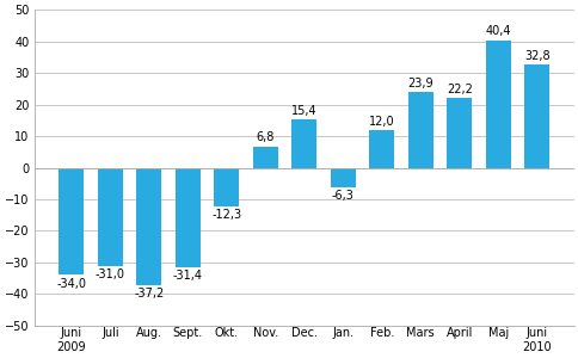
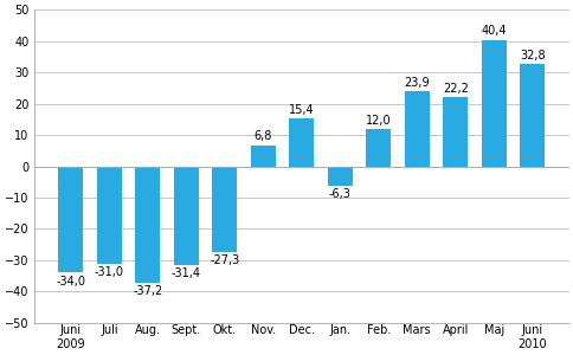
Okt.: -12,3 -> -27,3
